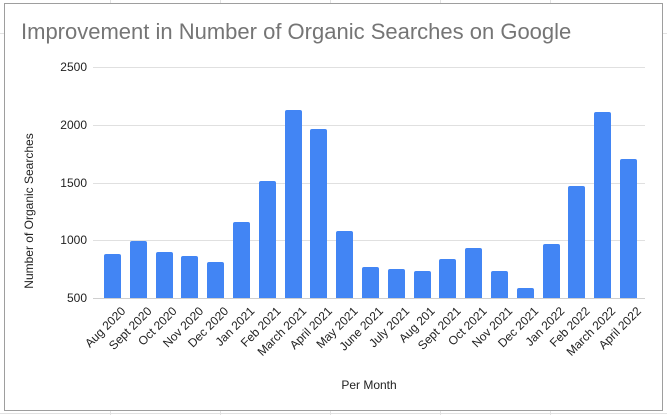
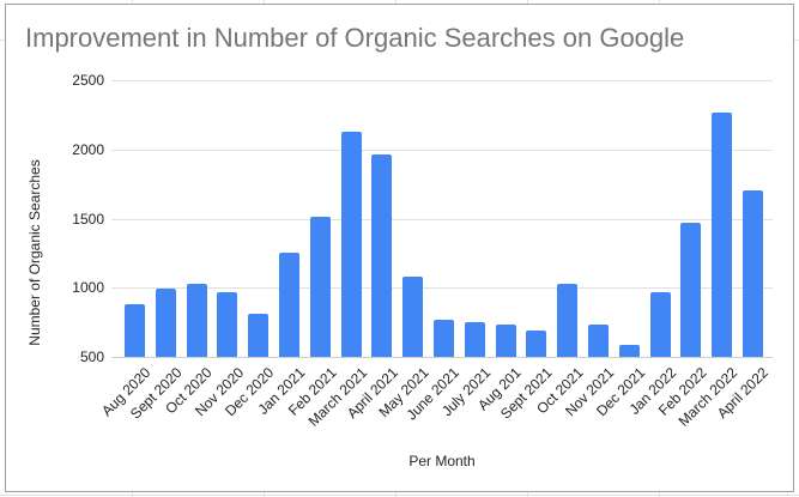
Oct 2020: 900 -> 1030
Nov 2020: 860 -> 970
Jan 2021: 1160 -> 1250
Sept 2021: 840 -> 690
Oct 2021: 930 -> 1030
March 2022: 2110 -> 2270
